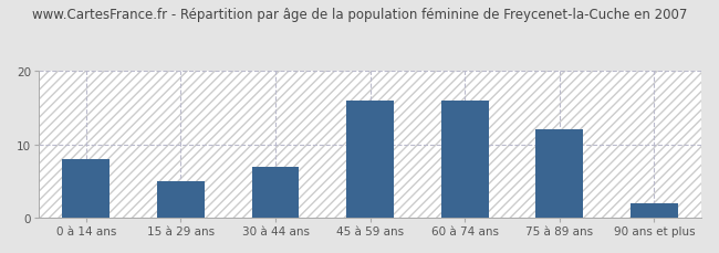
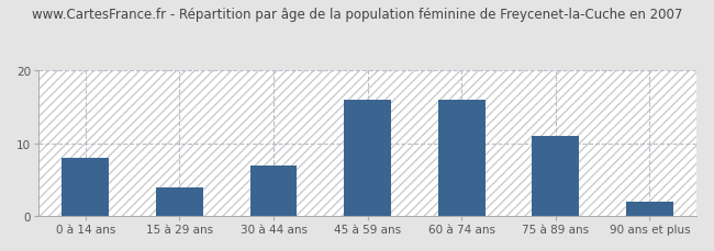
15 à 29 ans: 5 -> 4
75 à 89 ans: 12 -> 11
